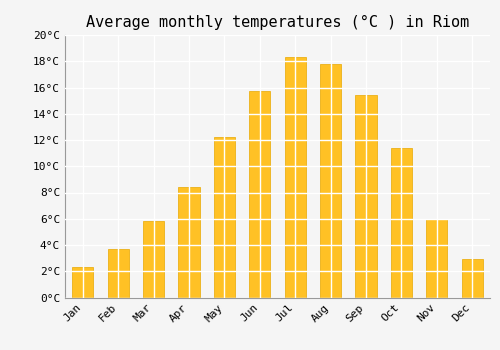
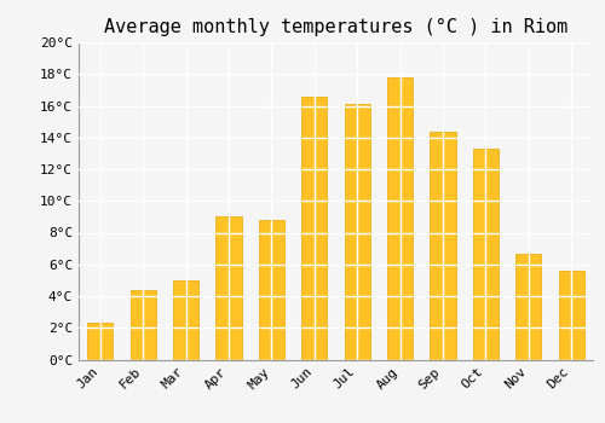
Feb: 3.7°C -> 4.4°C
Mar: 5.8°C -> 5.0°C
Apr: 8.4°C -> 9.0°C
May: 12.2°C -> 8.8°C
Jun: 15.7°C -> 16.6°C
Jul: 18.3°C -> 16.1°C
Sep: 15.4°C -> 14.4°C
Oct: 11.4°C -> 13.3°C
Nov: 6.0°C -> 6.7°C
Dec: 2.9°C -> 5.6°C
